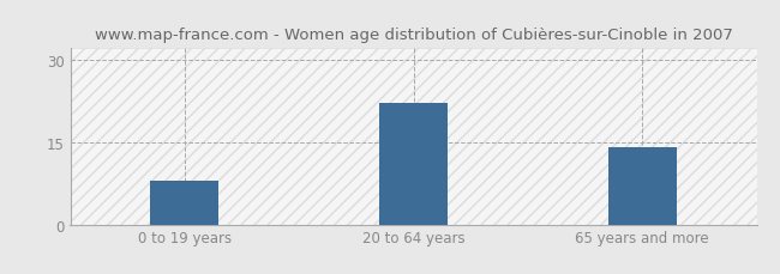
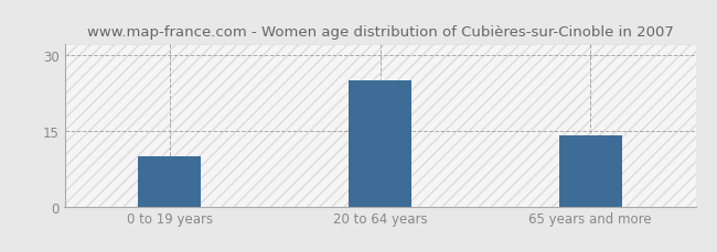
0 to 19 years: 8 -> 10
20 to 64 years: 22 -> 25
